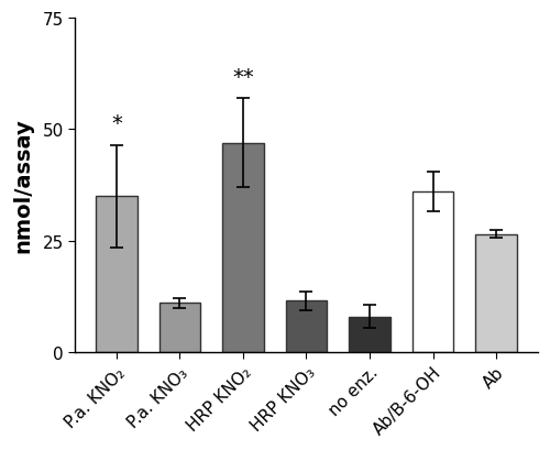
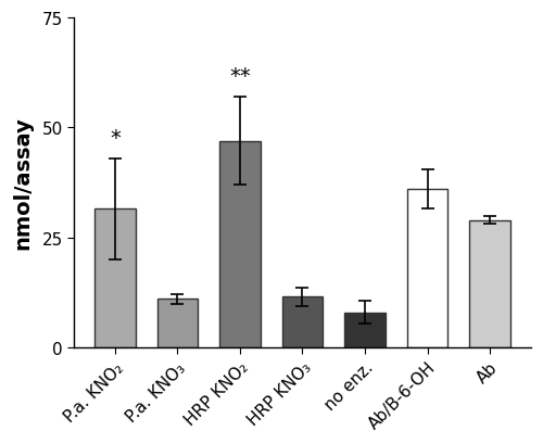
P.a. KNO₂: 35.0 -> 31.5
Ab: 26.5 -> 29.0
